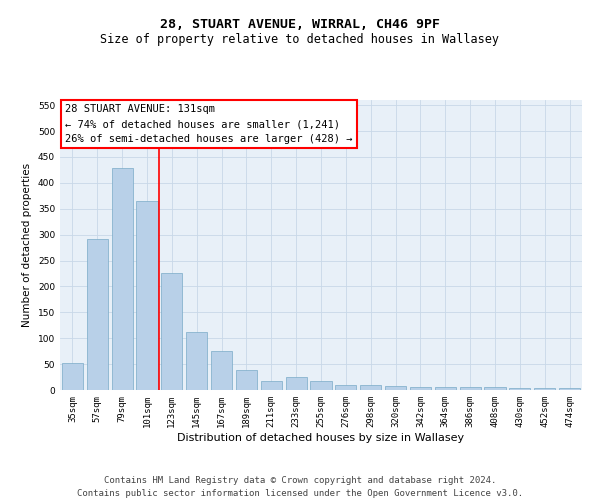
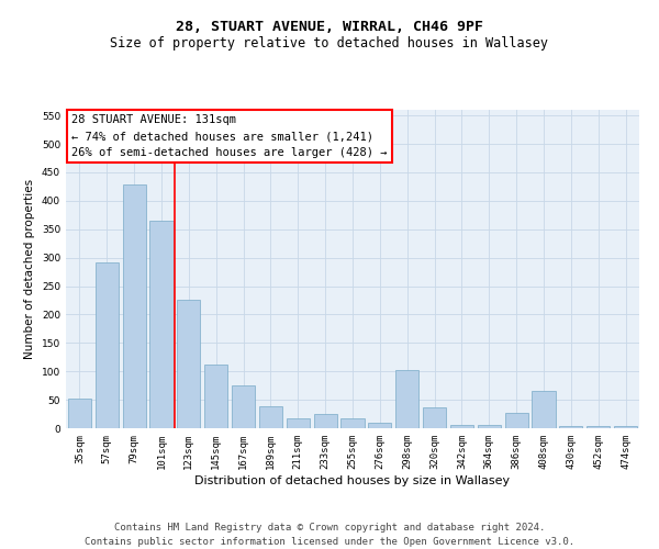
298sqm: 10 -> 102
320sqm: 7 -> 36
386sqm: 5 -> 28
408sqm: 5 -> 66
